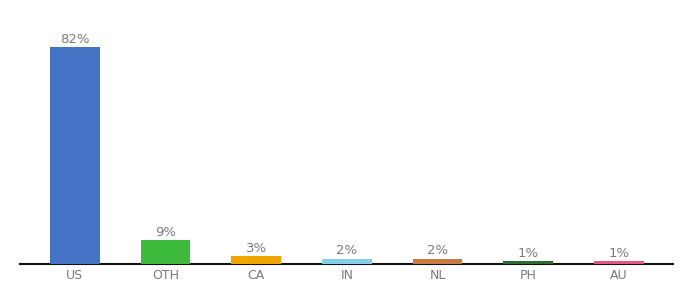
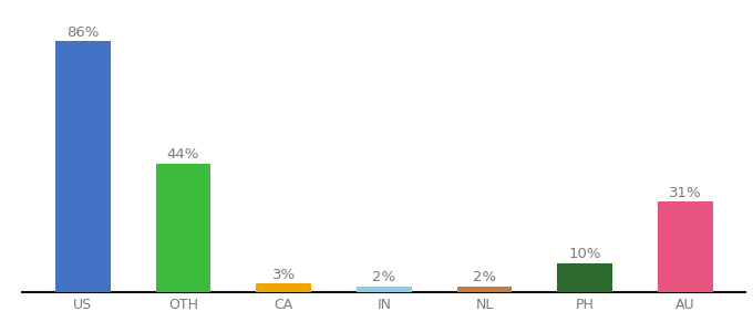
US: 82% -> 86%
OTH: 9% -> 44%
PH: 1% -> 10%
AU: 1% -> 31%
